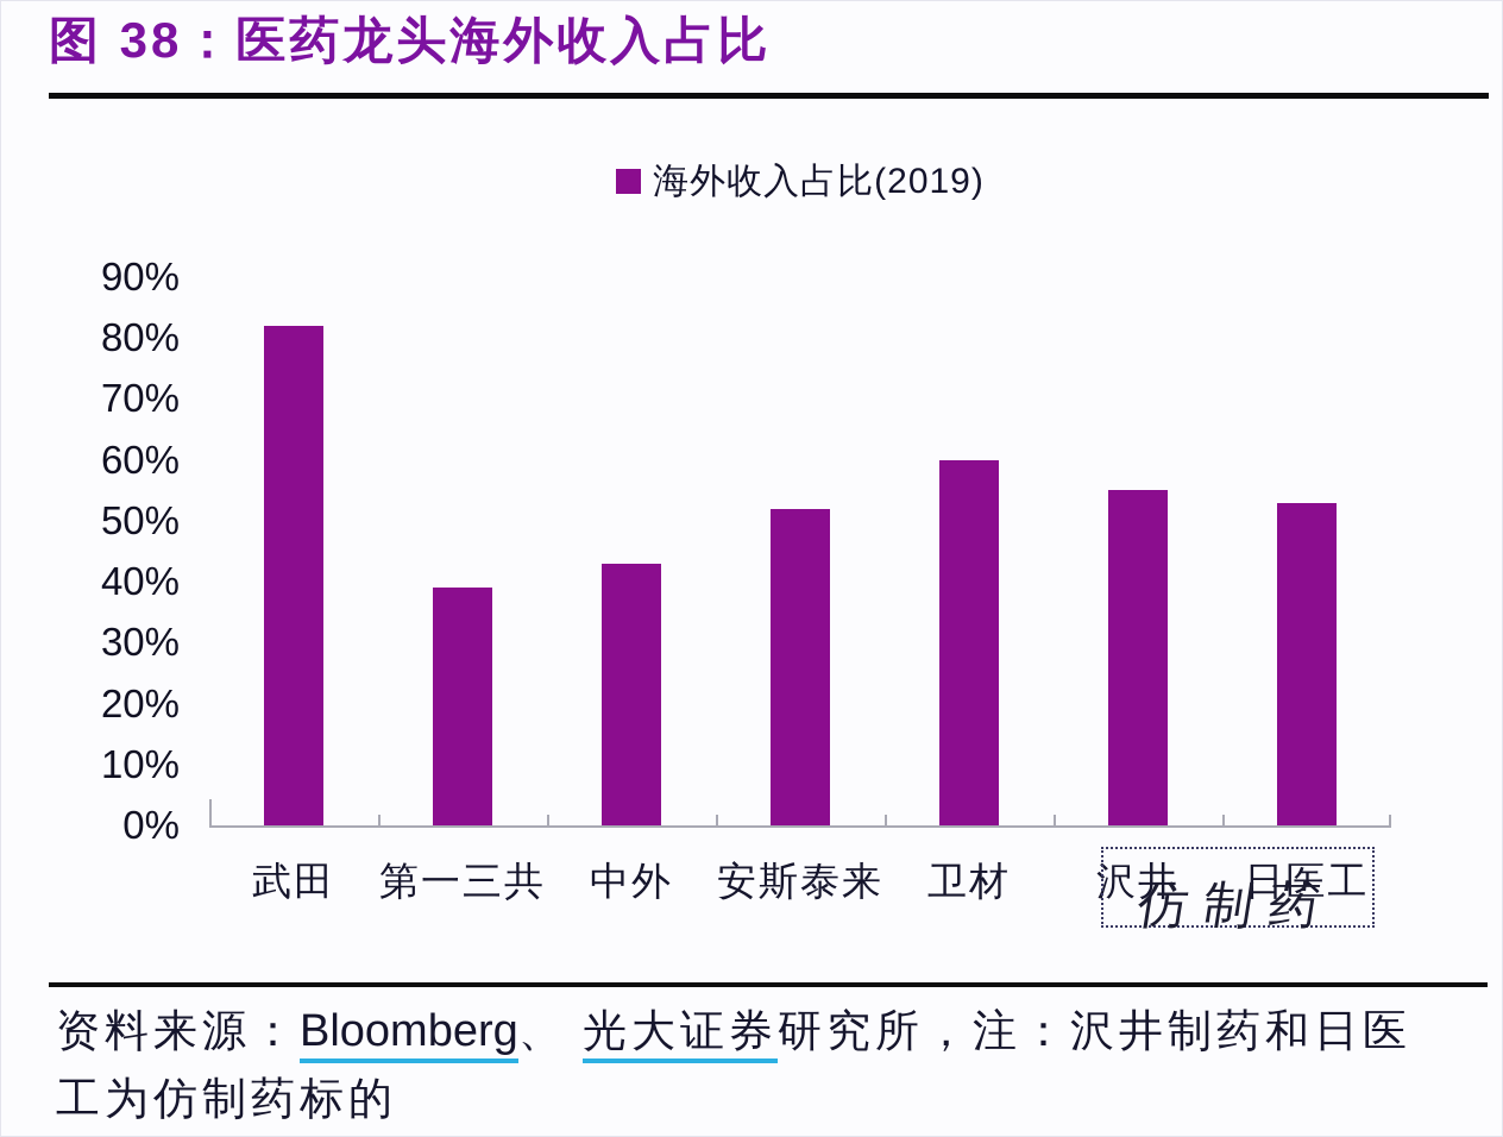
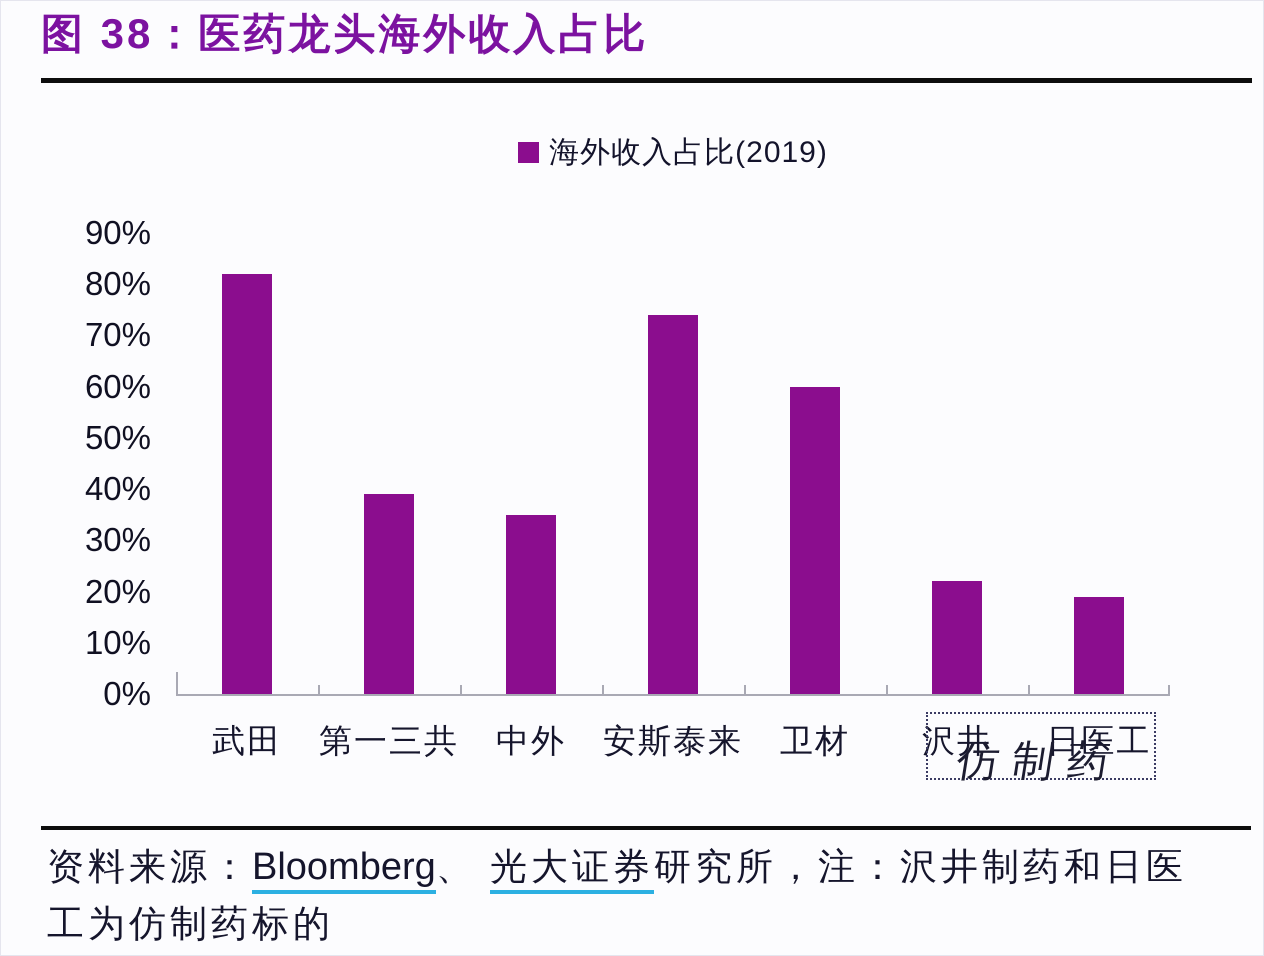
中外: 43% -> 35%
安斯泰来: 52% -> 74%
沢井: 55% -> 22%
日医工: 53% -> 19%
